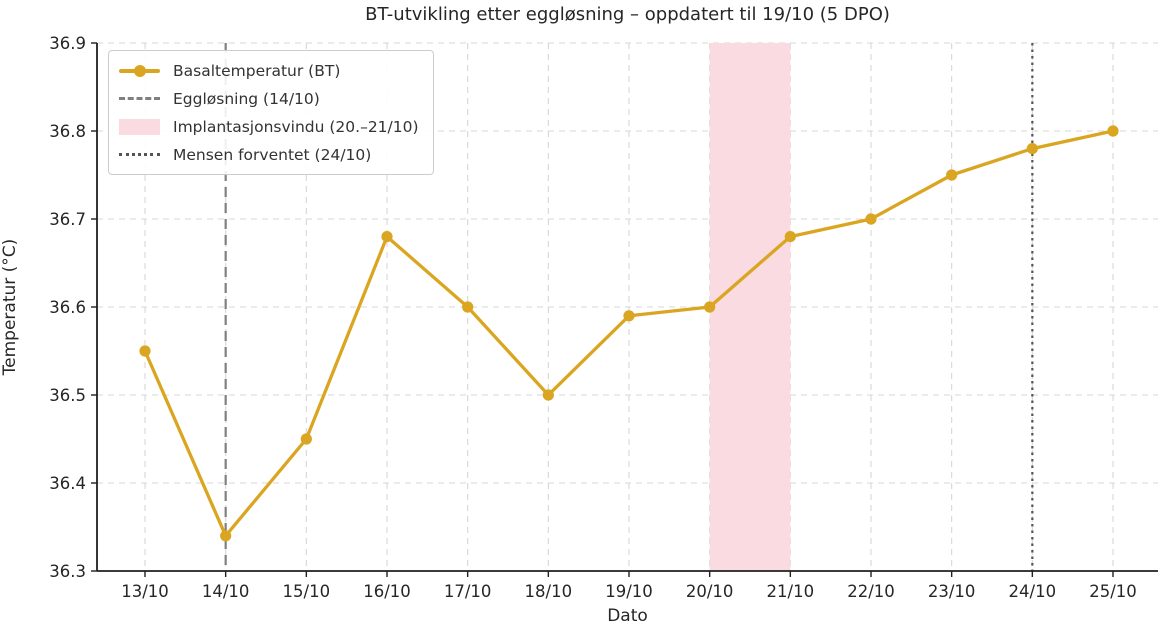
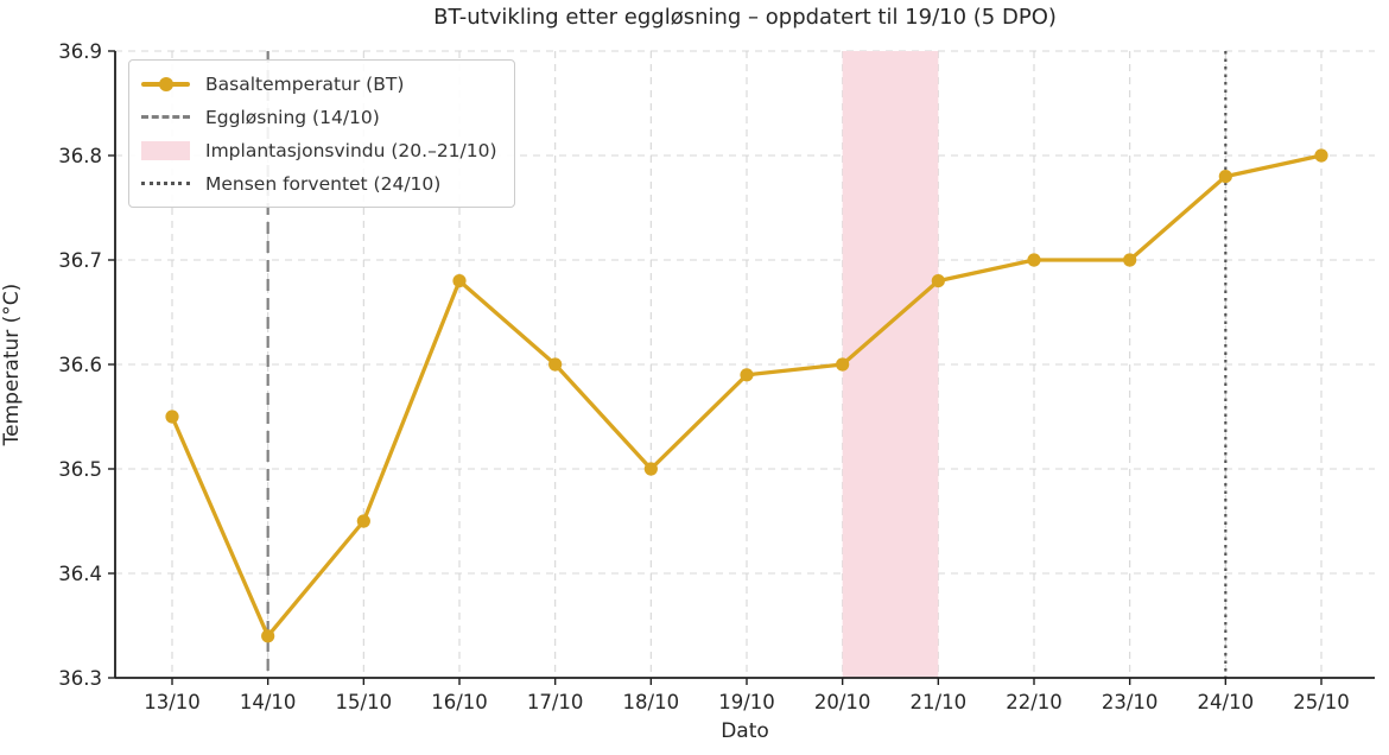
23/10: 36.75 -> 36.70
